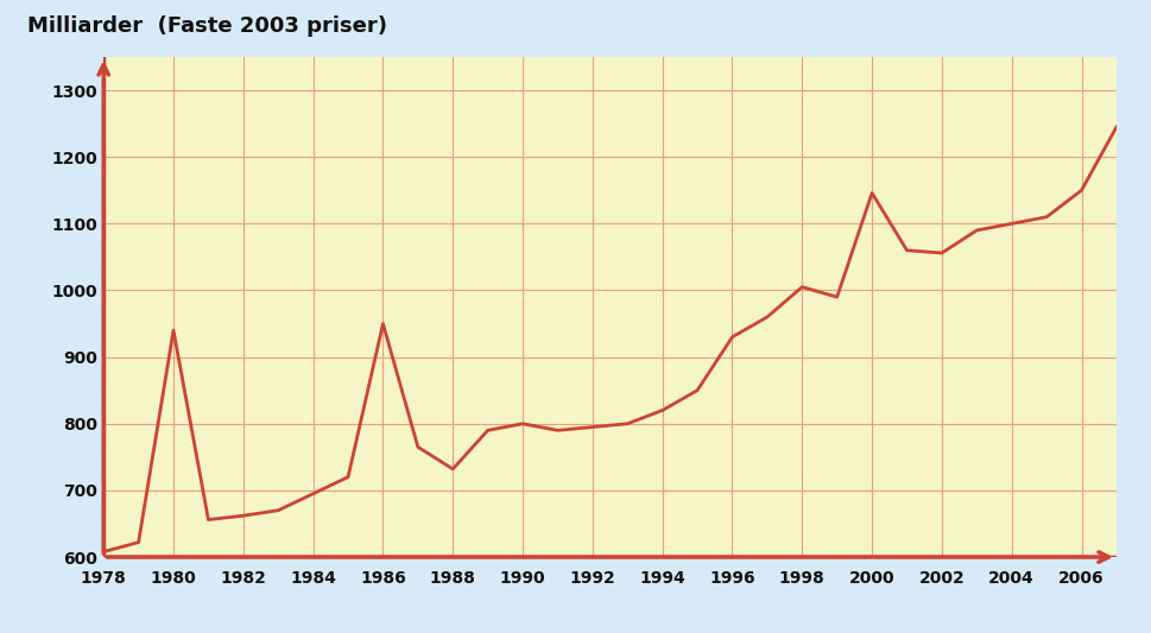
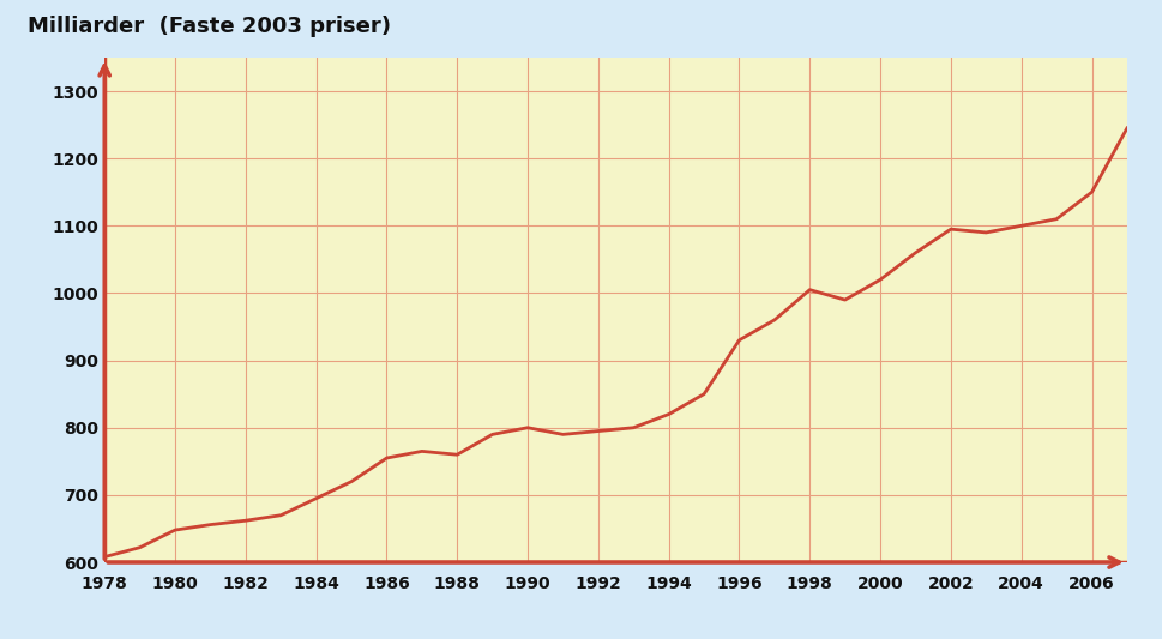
1980: 940 -> 648
1986: 950 -> 755
1988: 732 -> 760
2000: 1146 -> 1020
2002: 1056 -> 1095
